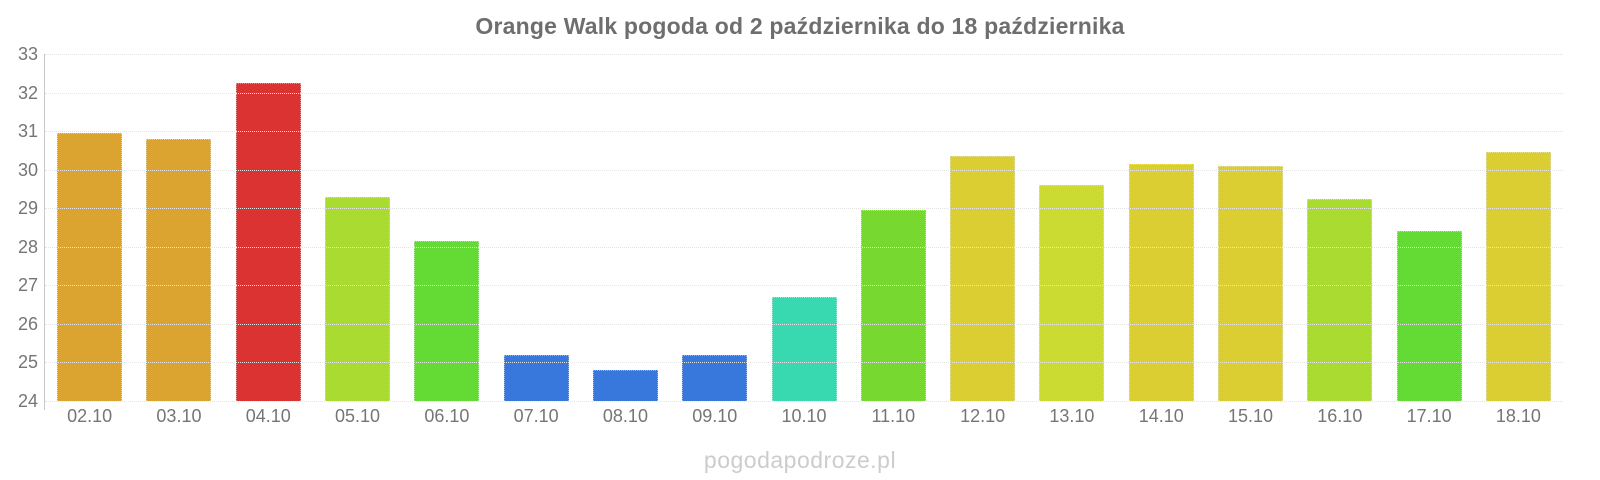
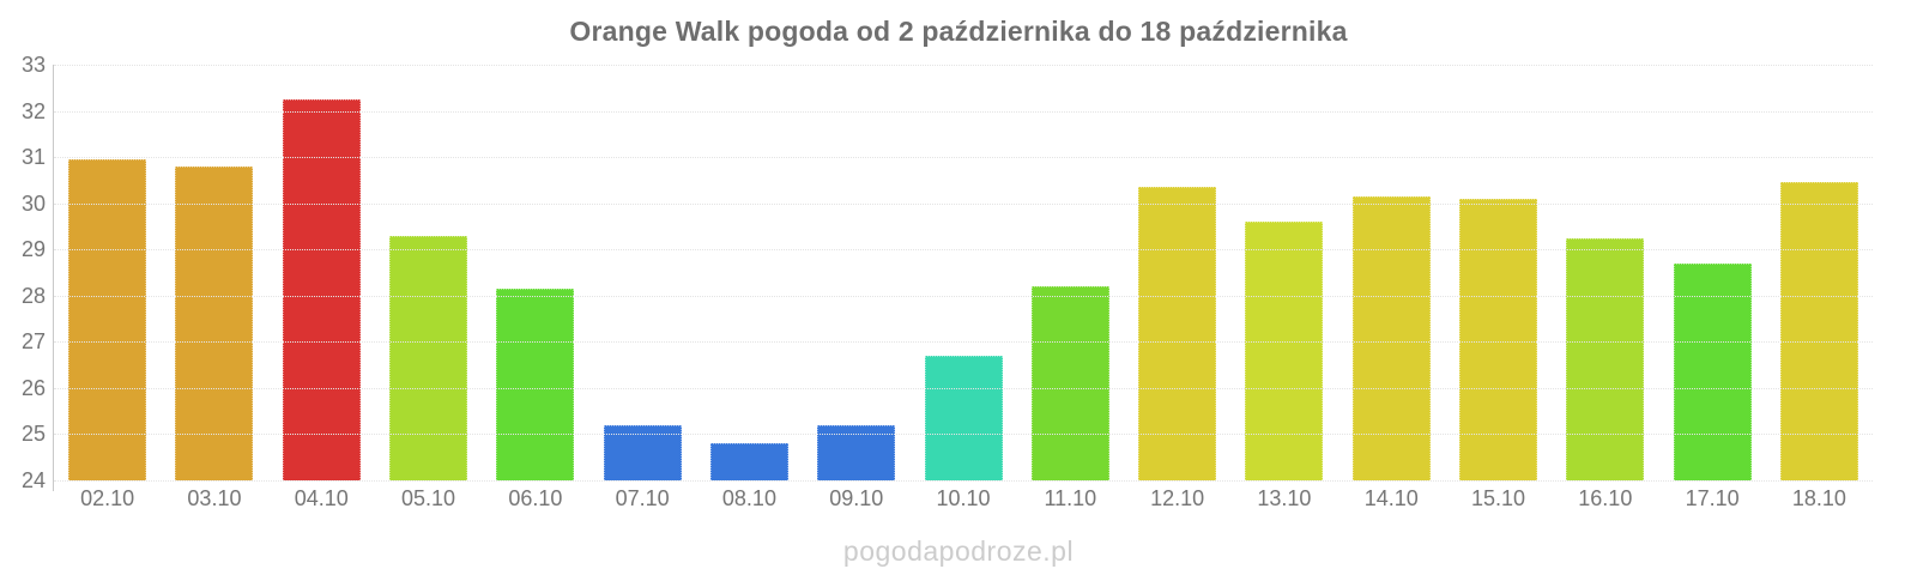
11.10: 28.9 -> 28.2
17.10: 28.4 -> 28.7
